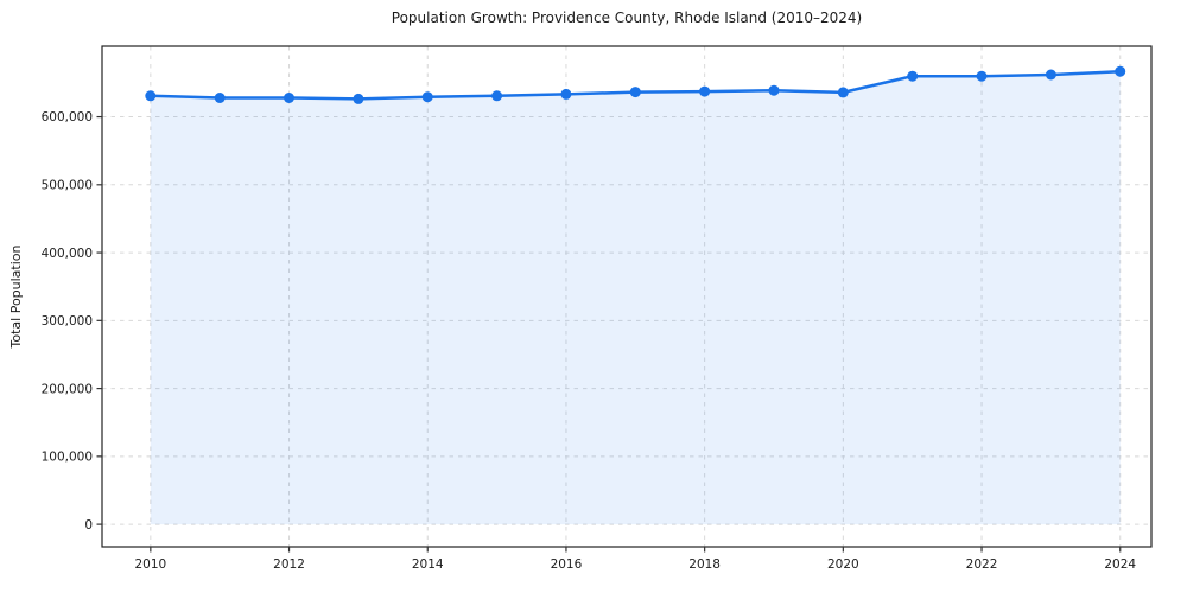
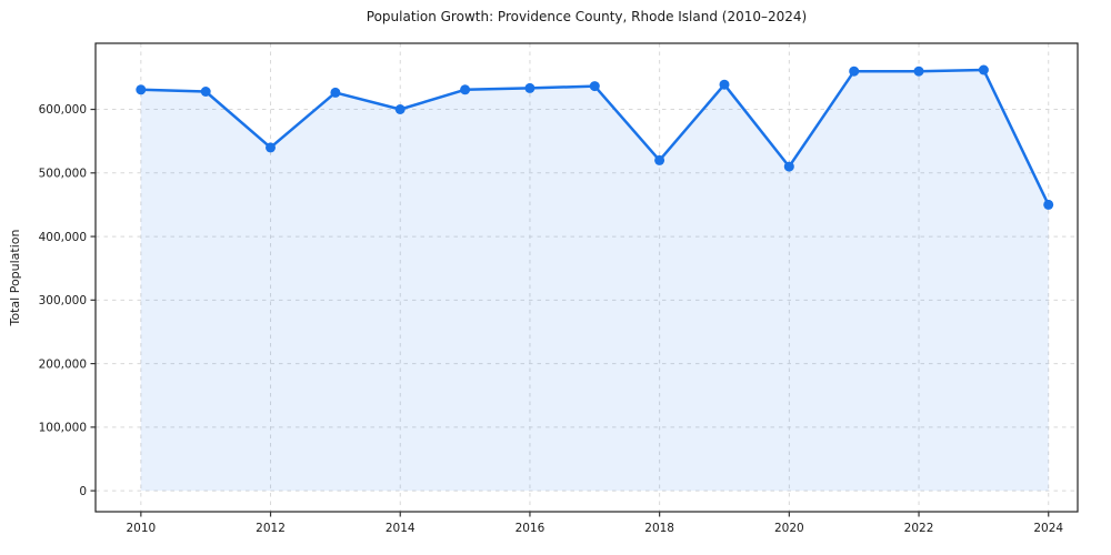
2012: 630000 -> 540000
2014: 630000 -> 600000
2018: 640000 -> 520000
2020: 640000 -> 510000
2024: 670000 -> 450000
